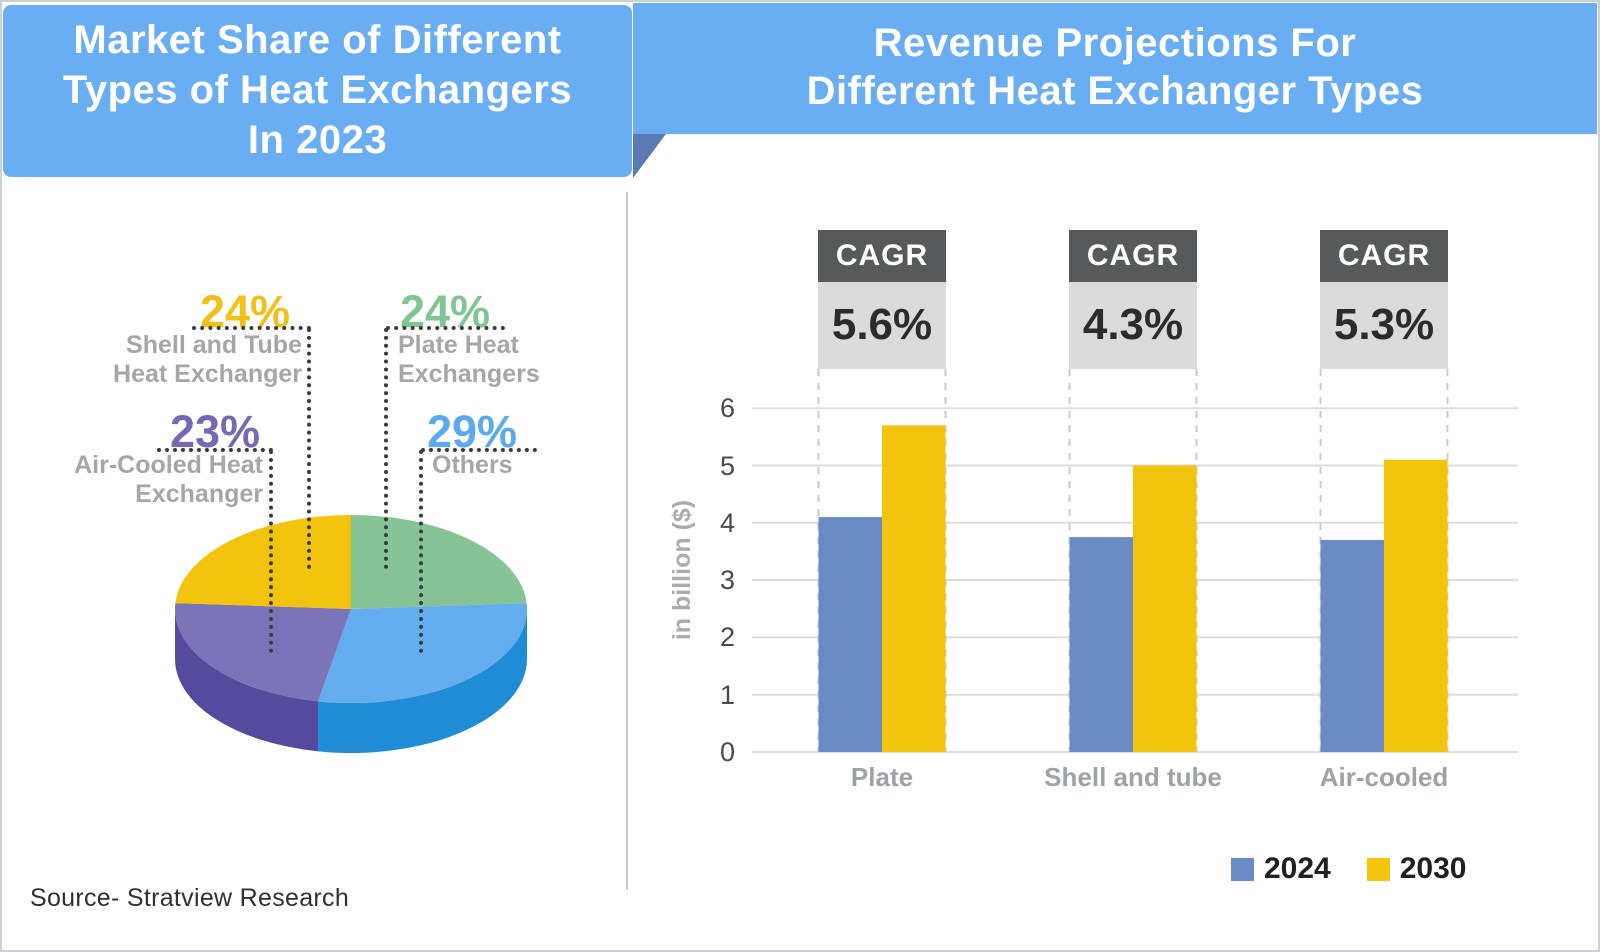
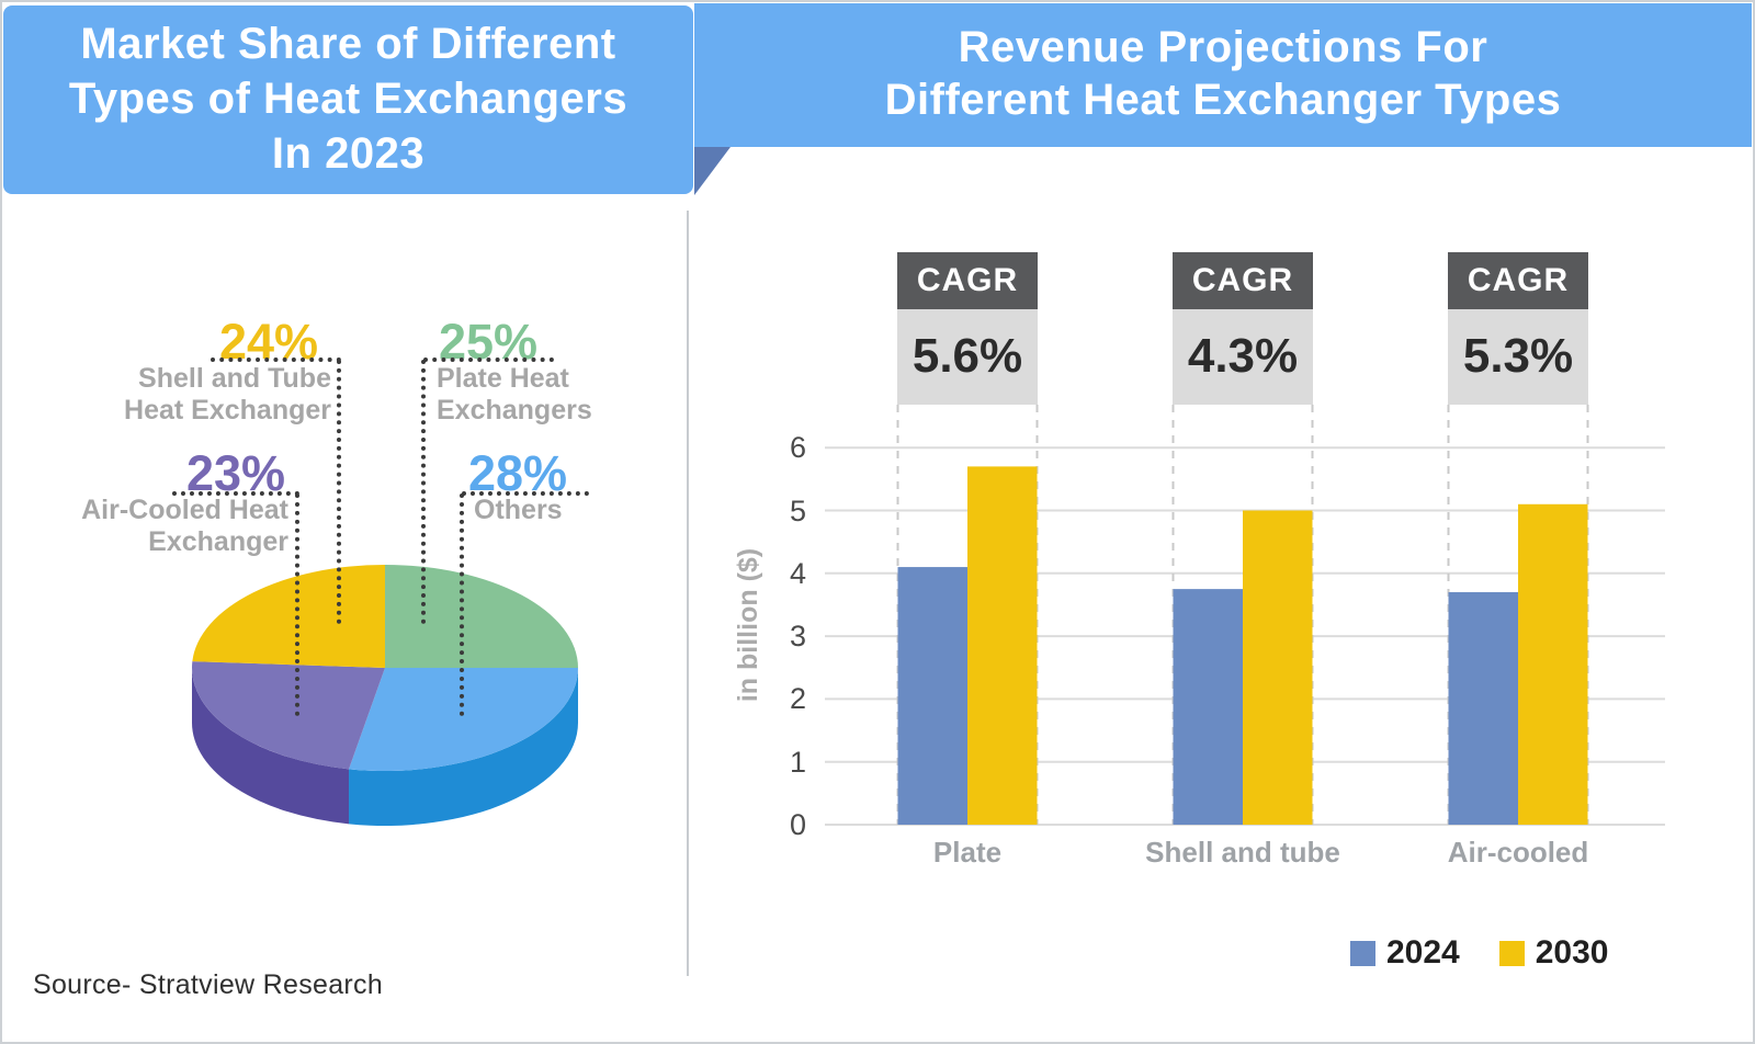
Market Share of Different Types of Heat Exchangers In 2023/Plate Heat Exchangers: 24% -> 25%
Market Share of Different Types of Heat Exchangers In 2023/Others: 29% -> 28%
